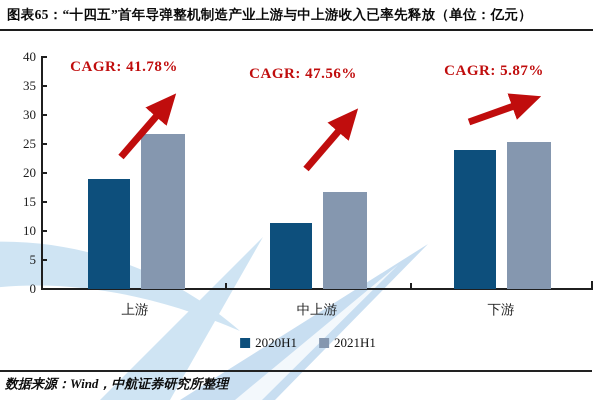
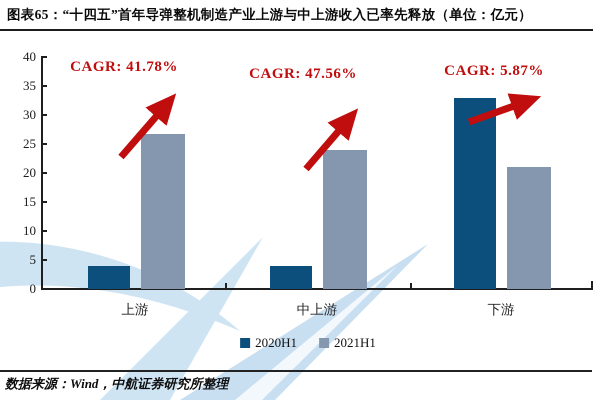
2020H1/上游: 19 -> 4
2020H1/中上游: 11 -> 4
2021H1/中上游: 17 -> 24
2020H1/下游: 24 -> 33
2021H1/下游: 25 -> 21
